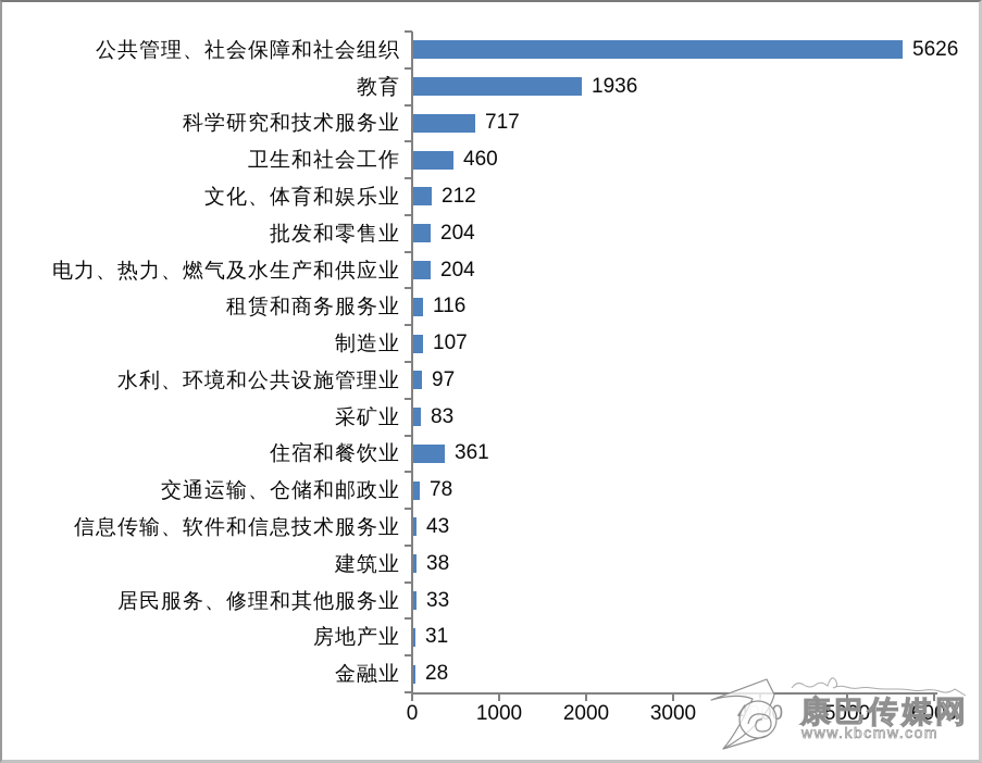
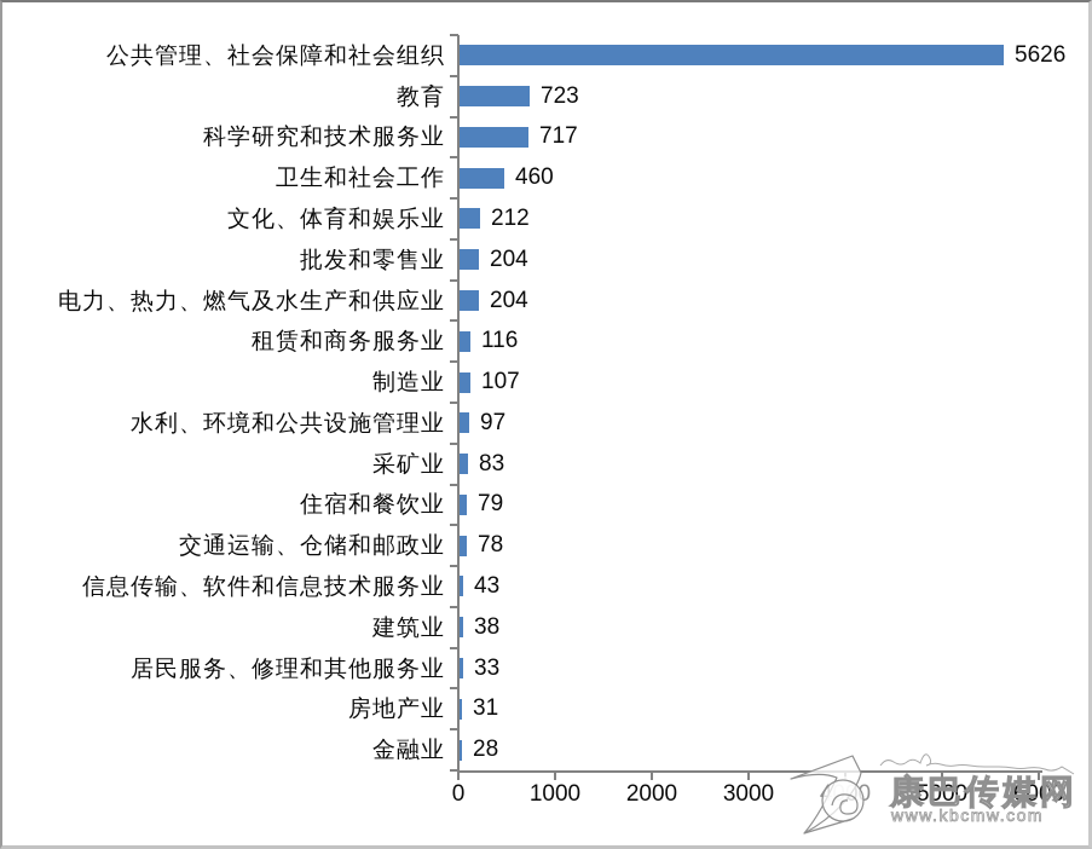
教育: 1936 -> 723
住宿和餐饮业: 361 -> 79
